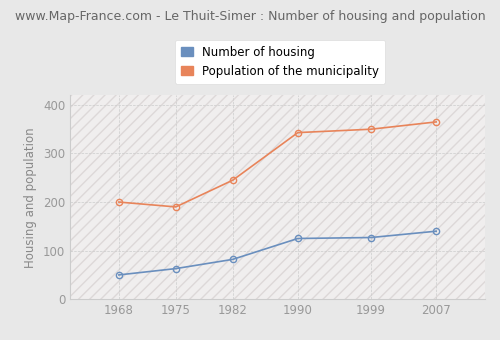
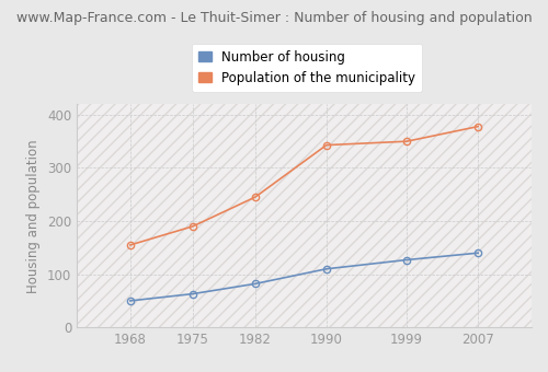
Population of the municipality/1968: 200 -> 155
Number of housing/1990: 125 -> 110
Population of the municipality/2007: 365 -> 378
